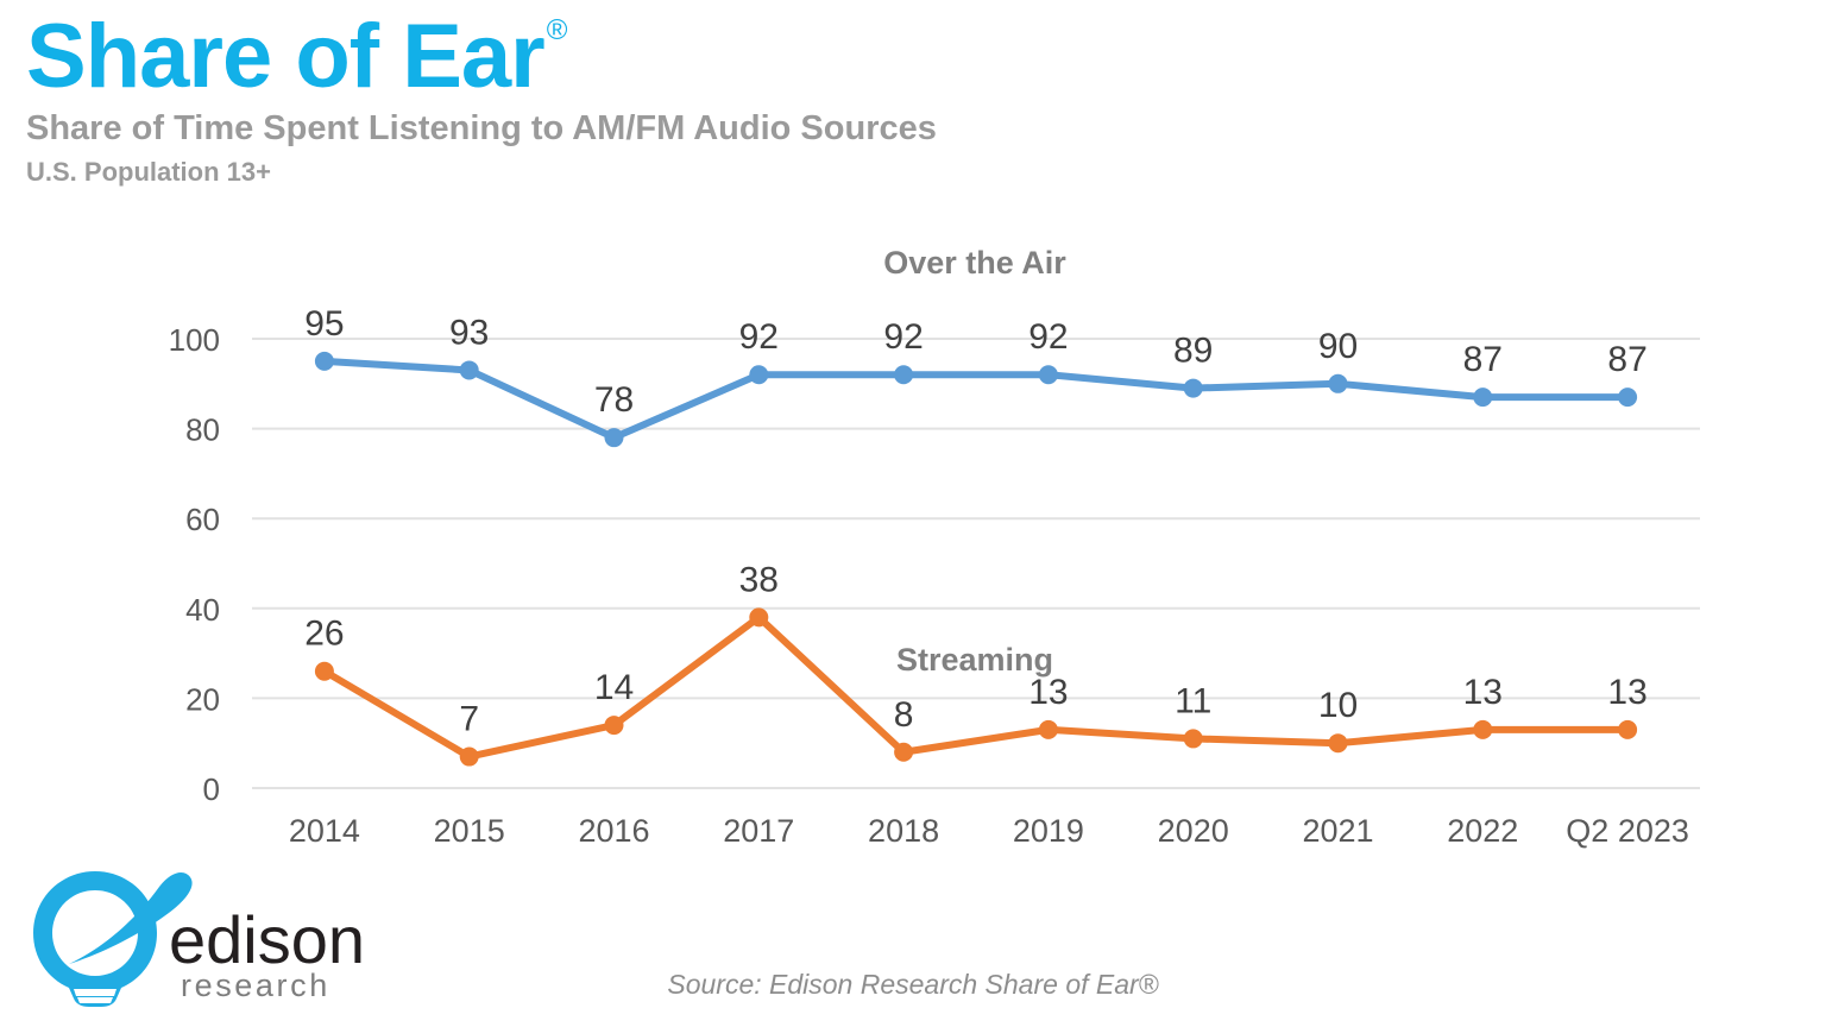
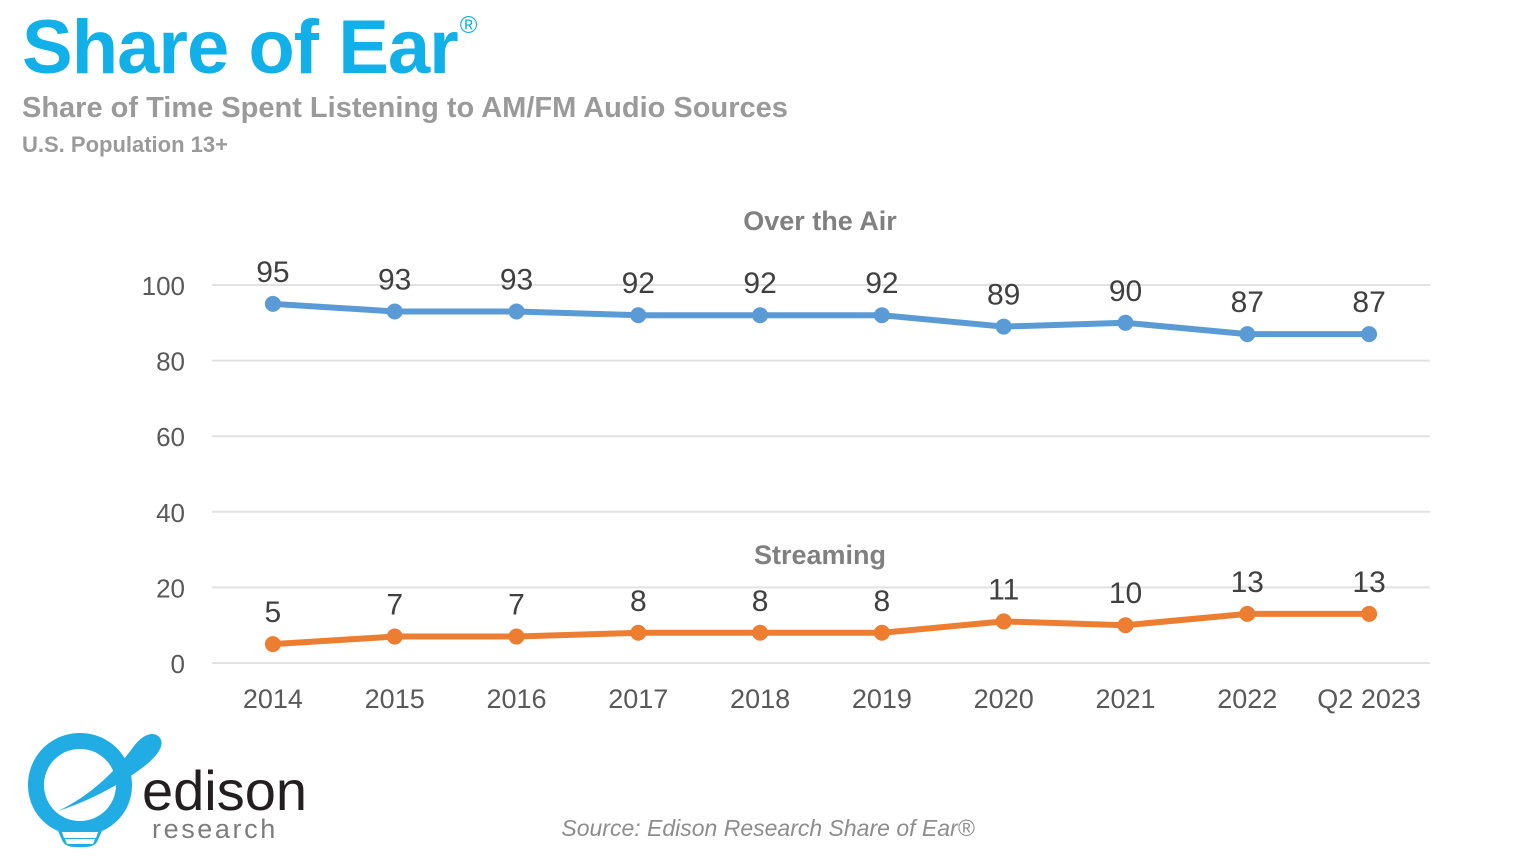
Streaming/2014: 26 -> 5
Over the Air/2016: 78 -> 93
Streaming/2016: 14 -> 7
Streaming/2017: 38 -> 8
Streaming/2019: 13 -> 8
